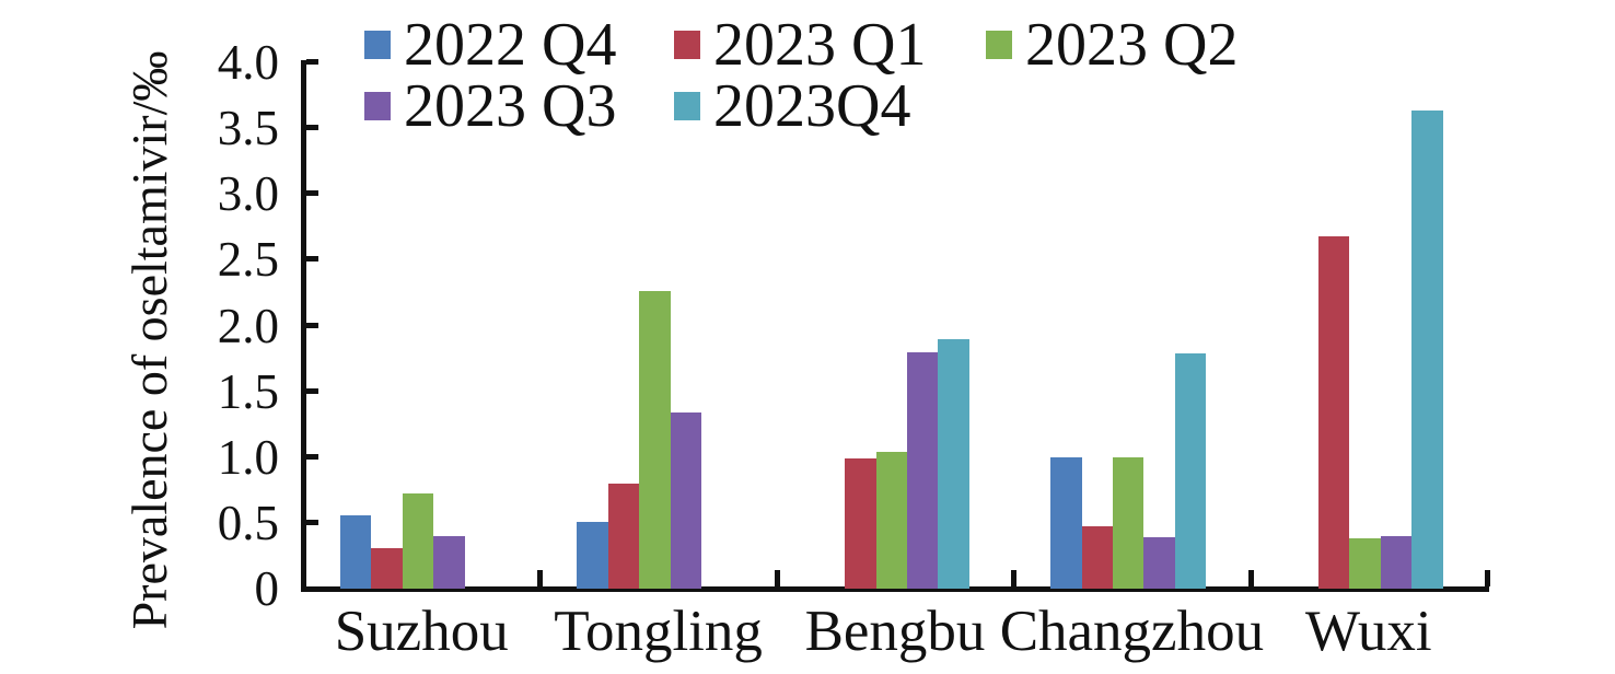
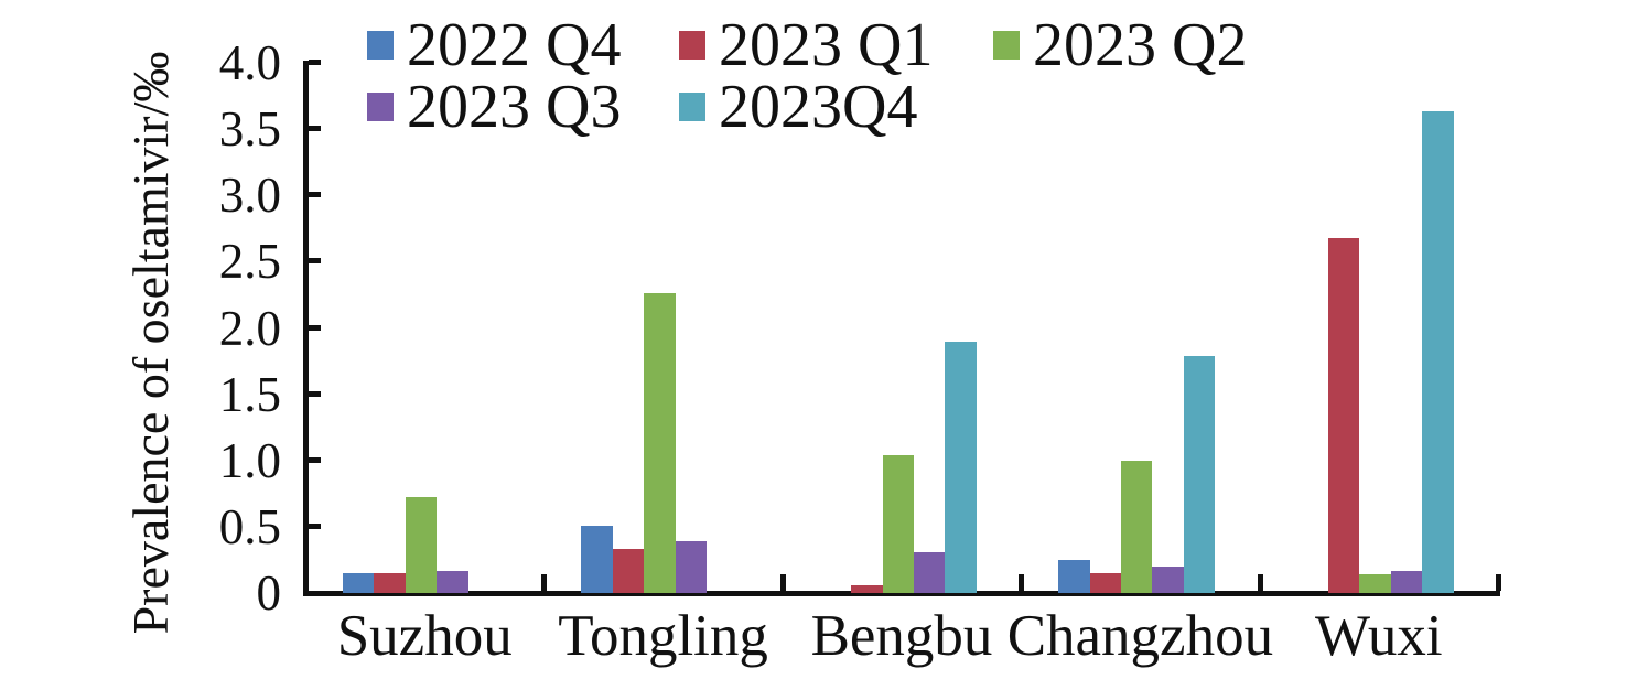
2022 Q4/Suzhou: 0.56 -> 0.15
2023 Q1/Suzhou: 0.31 -> 0.15
2023 Q3/Suzhou: 0.40 -> 0.17
2023 Q1/Tongling: 0.80 -> 0.33
2023 Q3/Tongling: 1.34 -> 0.39
2023 Q1/Bengbu: 0.99 -> 0.06
2023 Q3/Bengbu: 1.80 -> 0.31
2022 Q4/Changzhou: 1.00 -> 0.25
2023 Q1/Changzhou: 0.47 -> 0.15
2023 Q3/Changzhou: 0.39 -> 0.20
2023 Q2/Wuxi: 0.38 -> 0.14
2023 Q3/Wuxi: 0.40 -> 0.17
